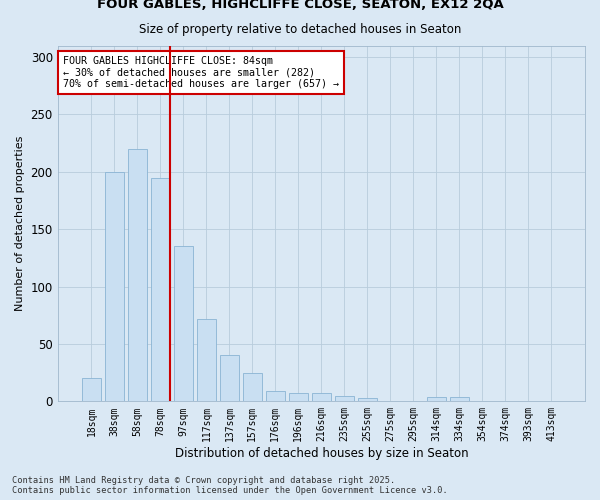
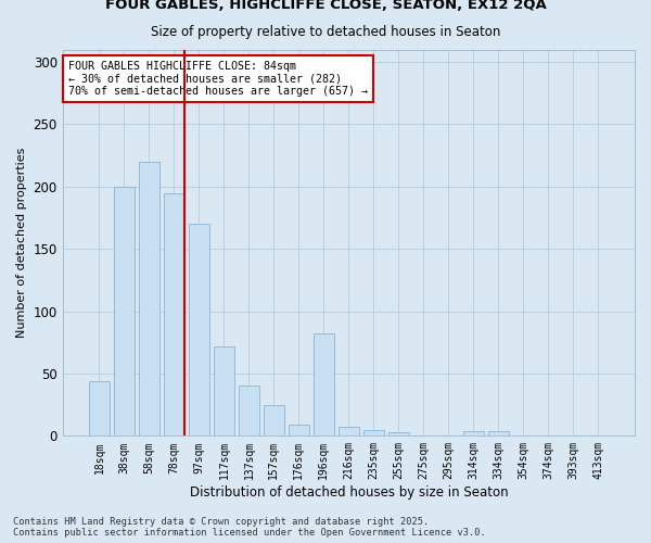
18sqm: 20 -> 44
97sqm: 135 -> 170
196sqm: 7 -> 82
